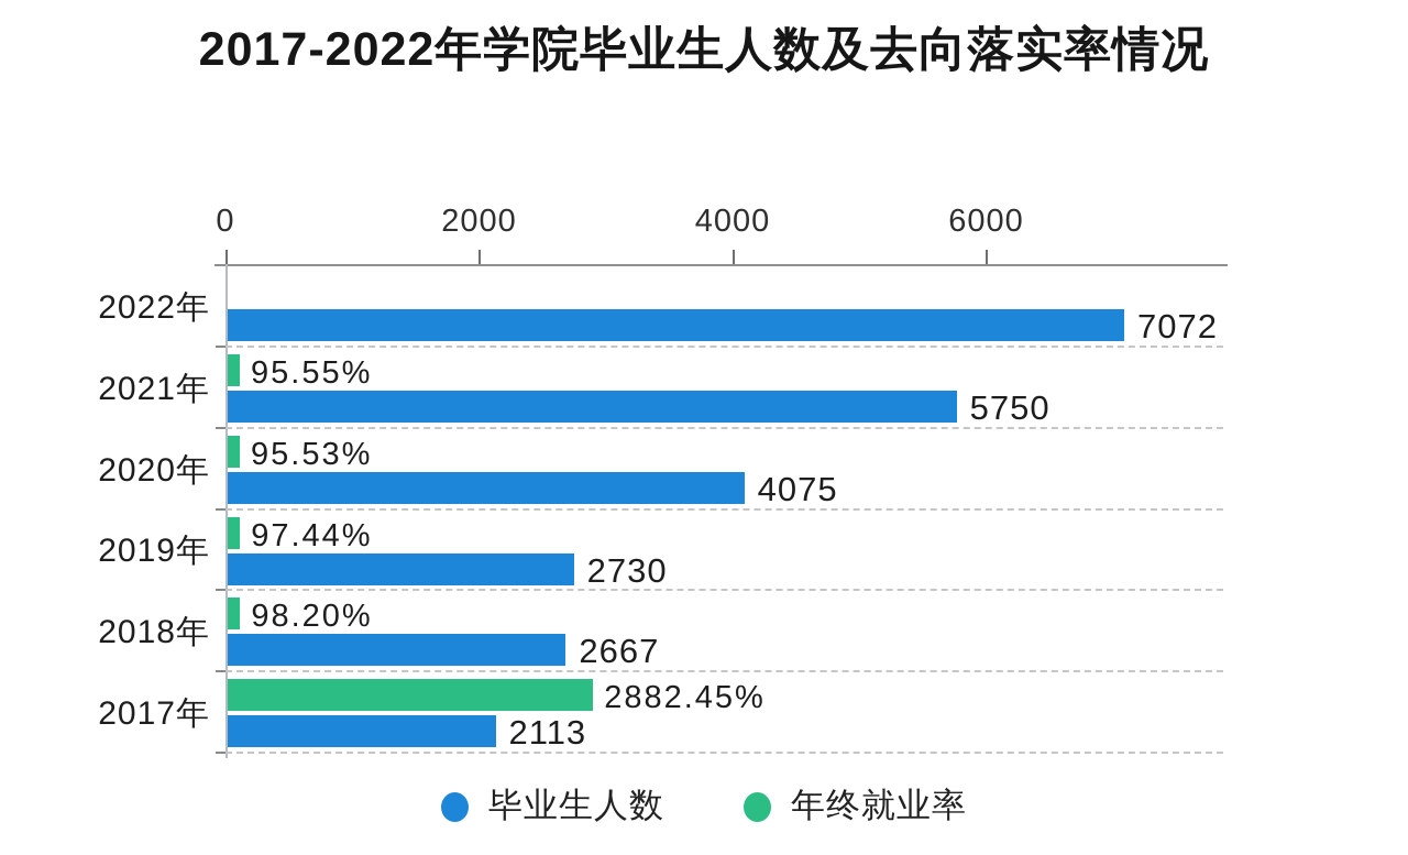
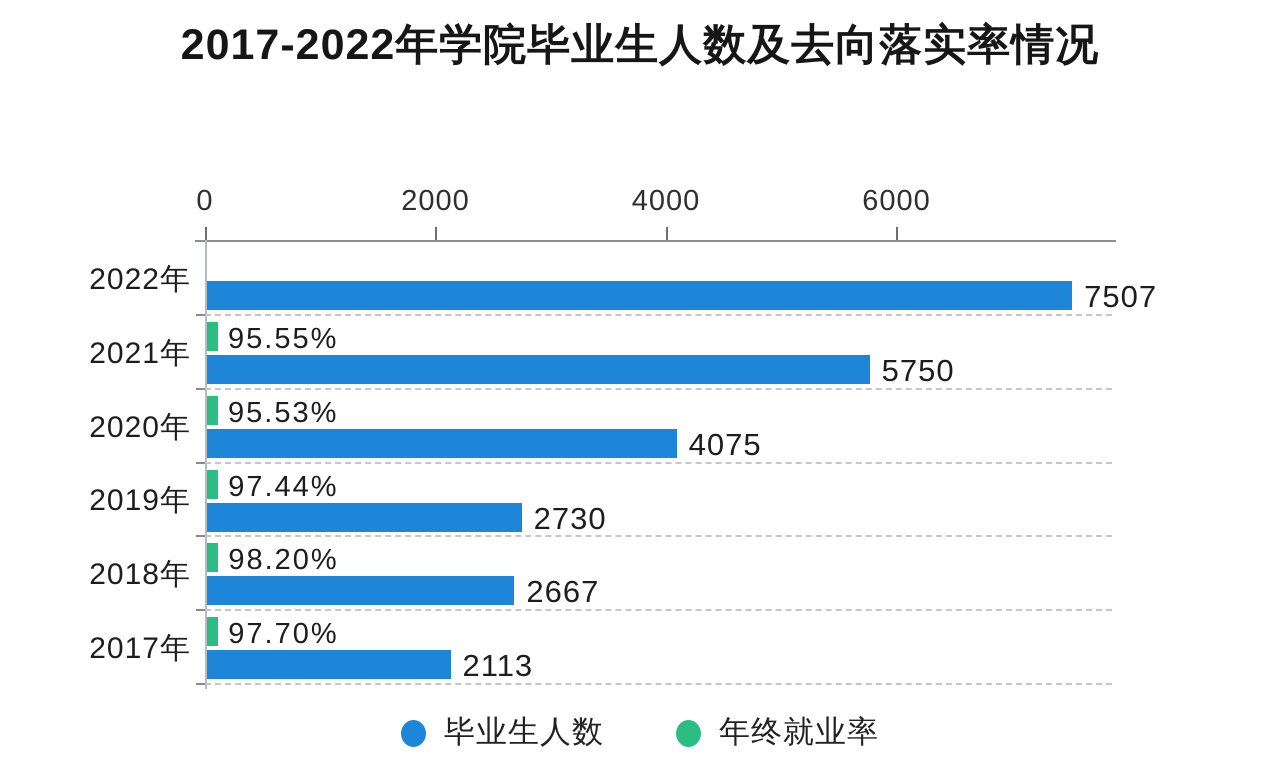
毕业生人数/2022年: 7072 -> 7507
年终就业率/2017年: 2882.45% -> 97.70%
